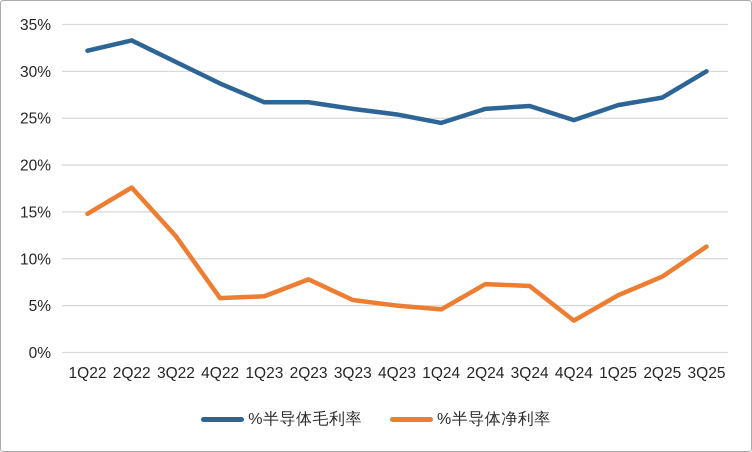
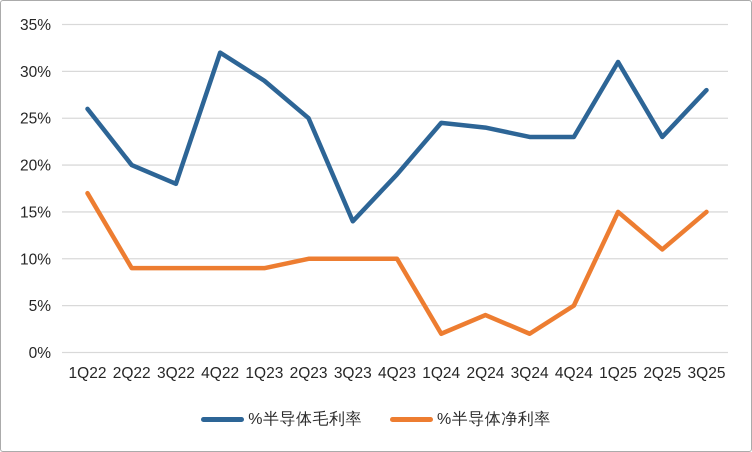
%半导体毛利率/1Q22: 32% -> 26%
%半导体净利率/1Q22: 15% -> 17%
%半导体毛利率/2Q22: 33% -> 20%
%半导体净利率/2Q22: 18% -> 9%
%半导体毛利率/3Q22: 31% -> 18%
%半导体净利率/3Q22: 12% -> 9%
%半导体毛利率/4Q22: 29% -> 32%
%半导体净利率/4Q22: 6% -> 9%
%半导体毛利率/1Q23: 27% -> 29%
%半导体净利率/1Q23: 6% -> 9%
%半导体毛利率/2Q23: 27% -> 25%
%半导体净利率/2Q23: 8% -> 10%
%半导体毛利率/3Q23: 26% -> 14%
%半导体净利率/3Q23: 6% -> 10%
%半导体毛利率/4Q23: 25% -> 19%
%半导体净利率/4Q23: 5% -> 10%
%半导体净利率/1Q24: 5% -> 2%
%半导体毛利率/2Q24: 26% -> 24%
%半导体净利率/2Q24: 7% -> 4%
%半导体毛利率/3Q24: 26% -> 23%
%半导体净利率/3Q24: 7% -> 2%
%半导体毛利率/4Q24: 25% -> 23%
%半导体净利率/4Q24: 3% -> 5%
%半导体毛利率/1Q25: 26% -> 31%
%半导体净利率/1Q25: 6% -> 15%
%半导体毛利率/2Q25: 27% -> 23%
%半导体净利率/2Q25: 8% -> 11%
%半导体毛利率/3Q25: 30% -> 28%
%半导体净利率/3Q25: 11% -> 15%
